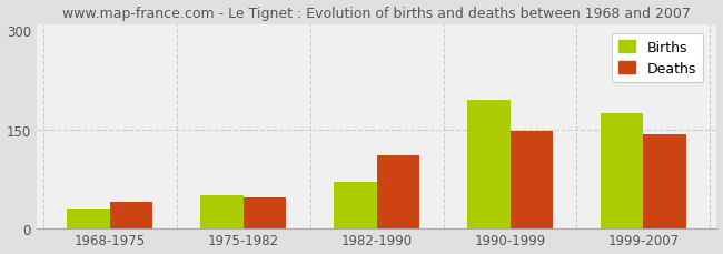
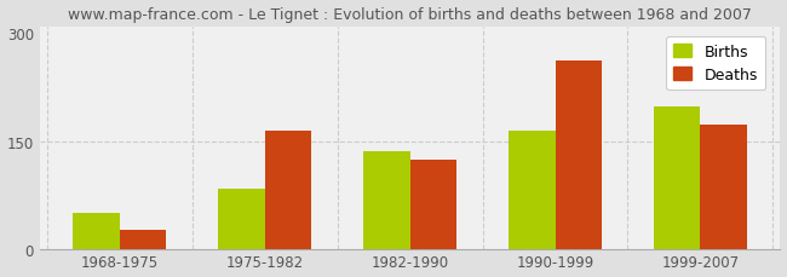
Births/1968-1975: 30 -> 50
Deaths/1968-1975: 40 -> 26
Births/1975-1982: 50 -> 84
Deaths/1975-1982: 47 -> 164
Births/1982-1990: 70 -> 136
Deaths/1982-1990: 110 -> 124
Births/1990-1999: 195 -> 164
Deaths/1990-1999: 148 -> 262
Births/1999-2007: 175 -> 198
Deaths/1999-2007: 143 -> 172
